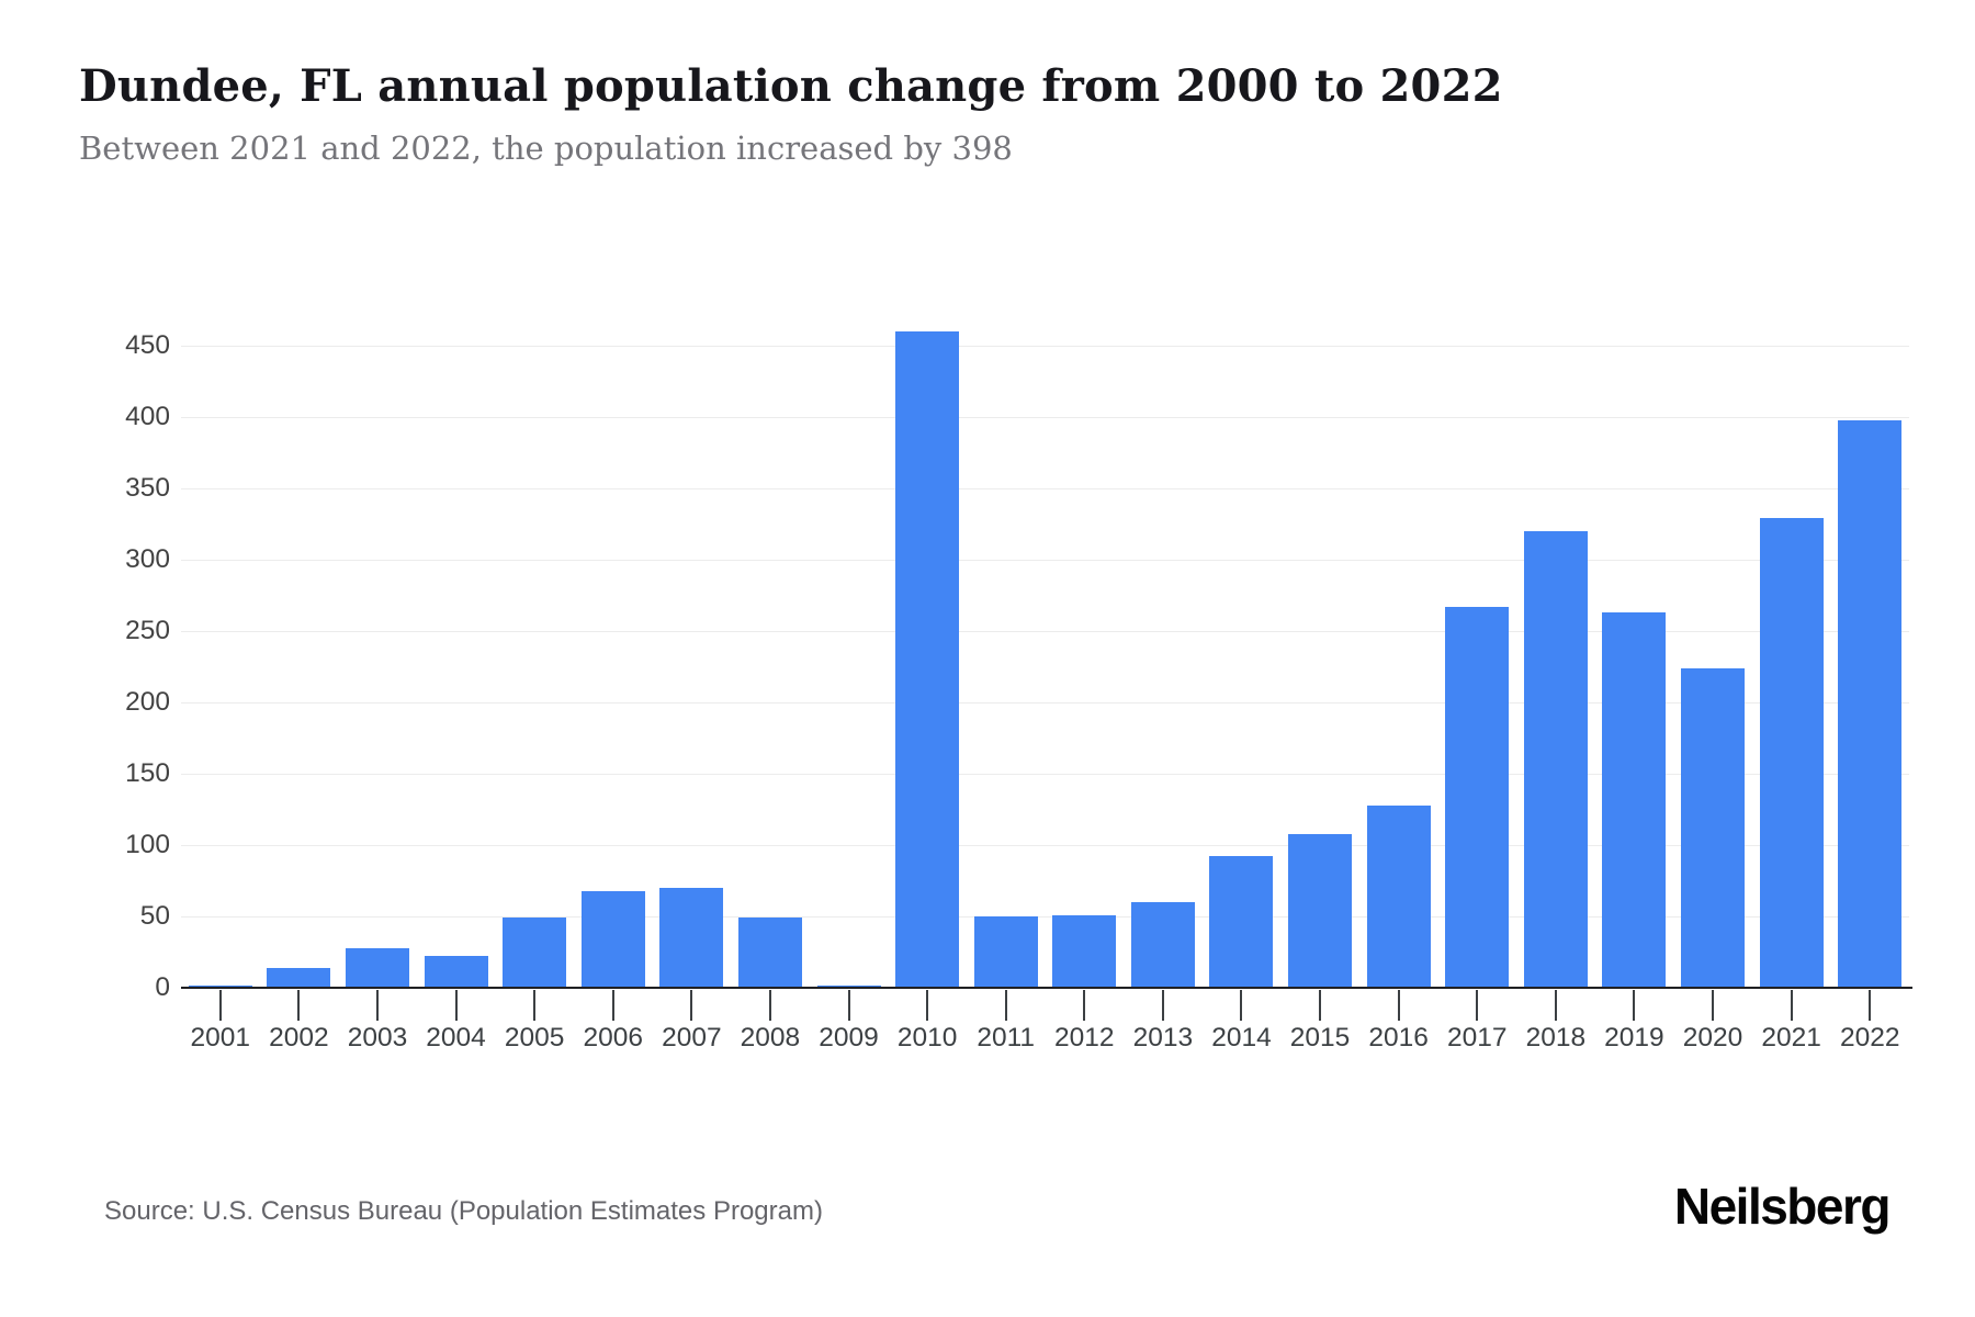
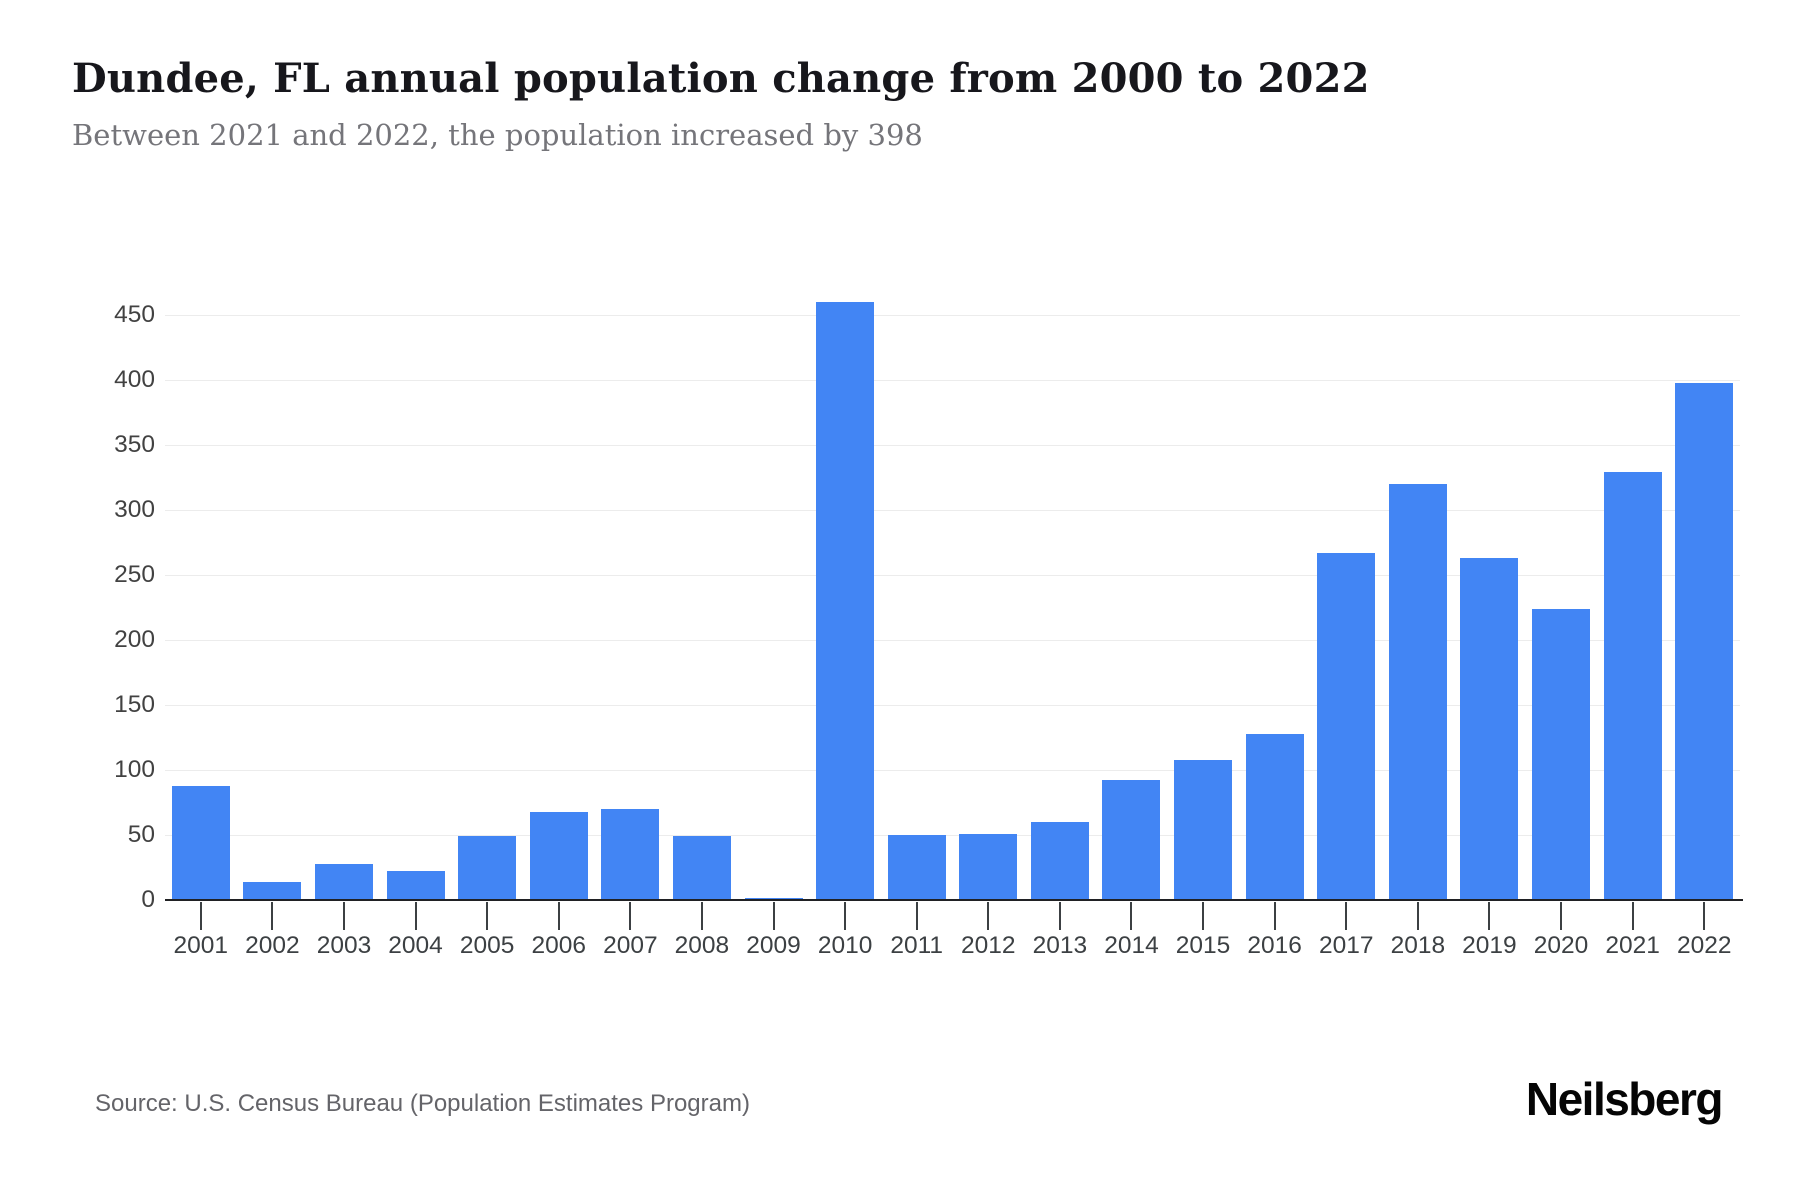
2001: 1 -> 88
